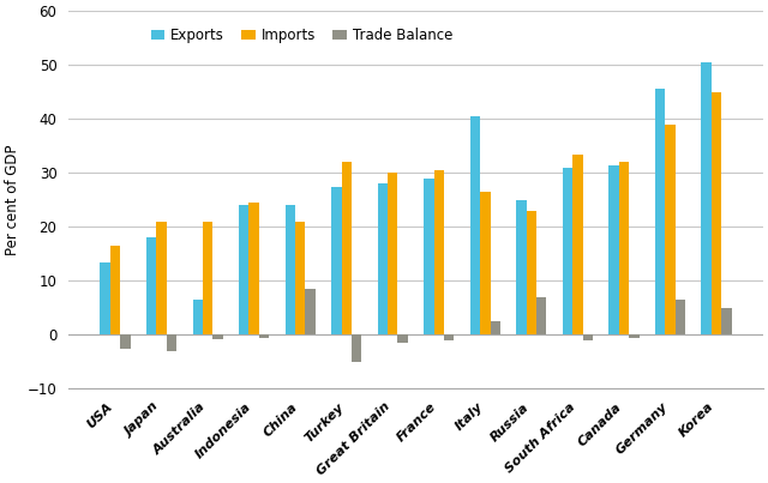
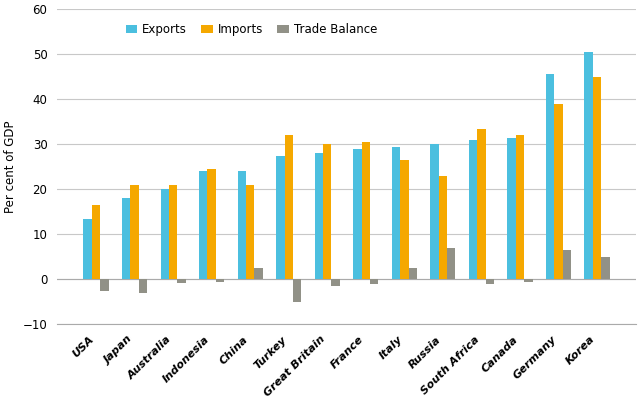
Exports/Australia: 6.5 -> 20.0
Trade Balance/China: 8.5 -> 2.5
Exports/Italy: 40.5 -> 29.5
Exports/Russia: 25.0 -> 30.0
